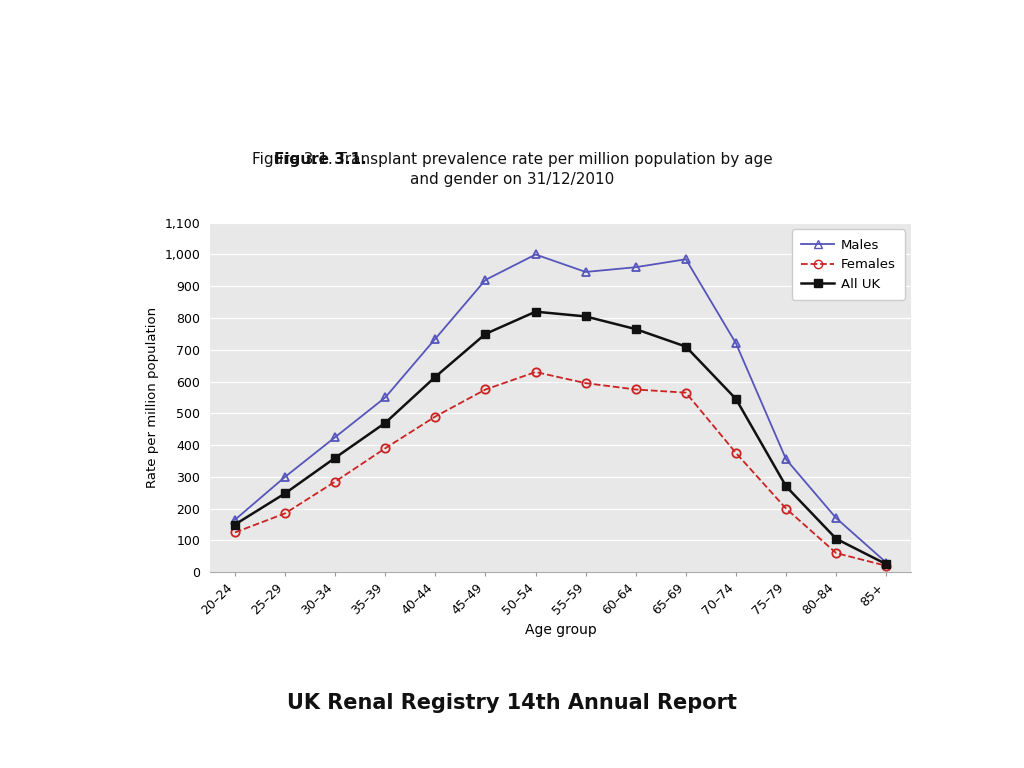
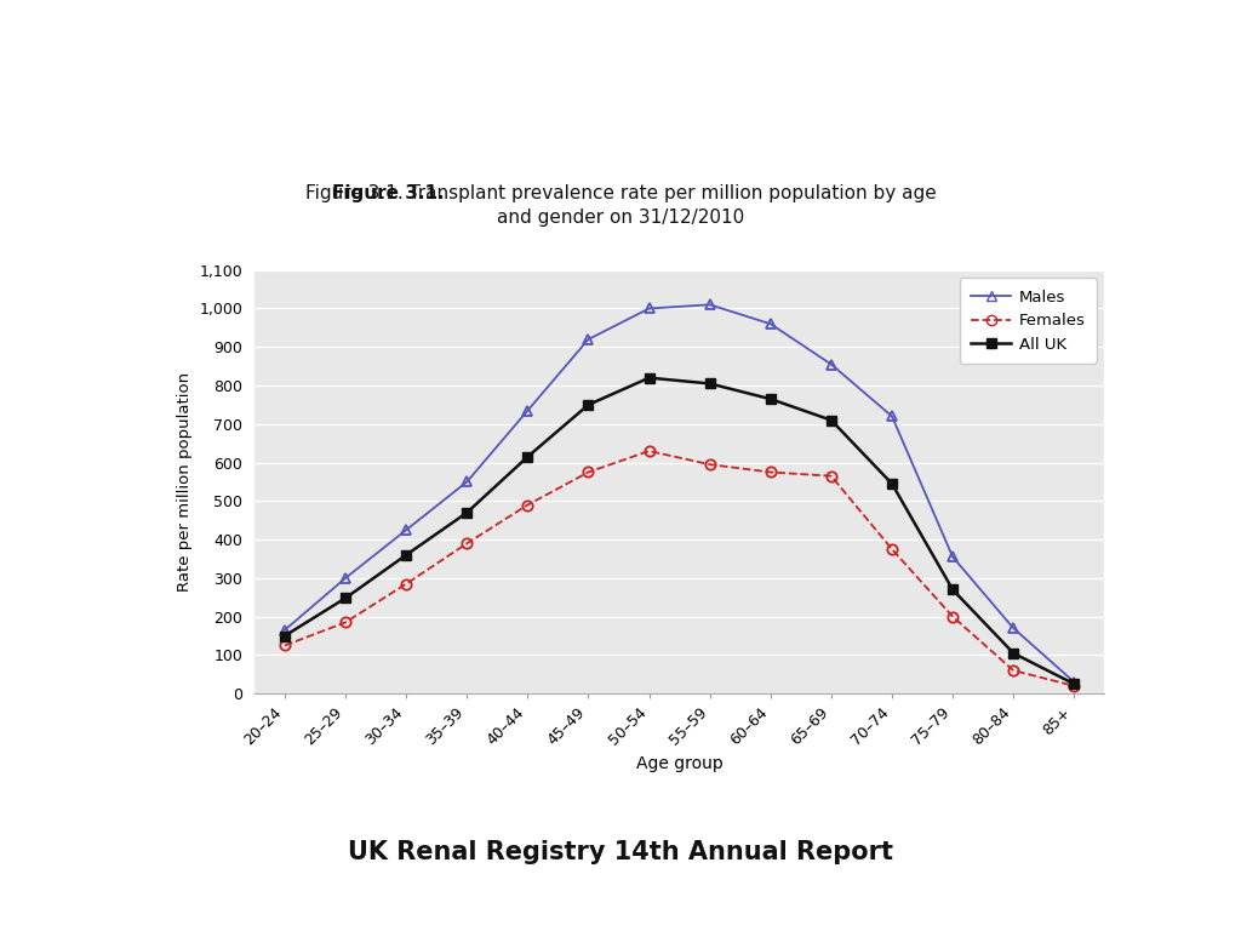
Males/55–59: 945 -> 1,010
Males/65–69: 985 -> 855
